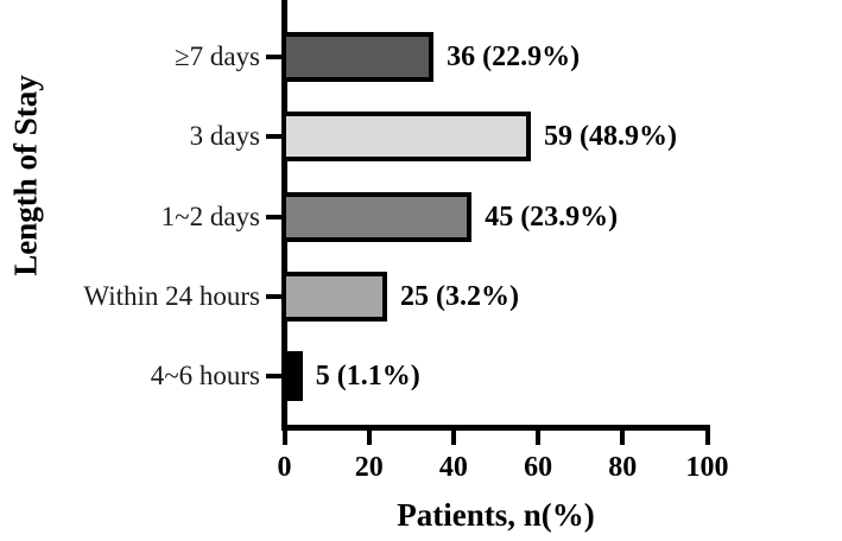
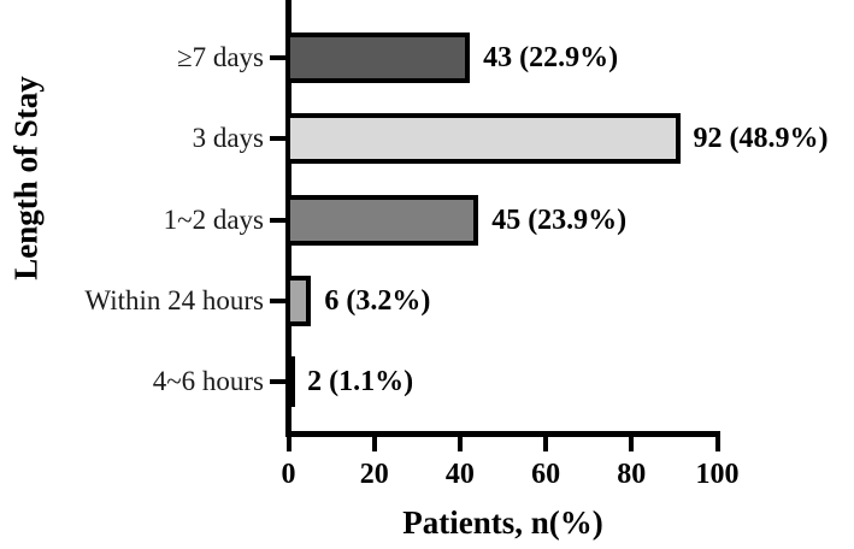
≥7 days: 36 -> 43
3 days: 59 -> 92
Within 24 hours: 25 -> 6
4~6 hours: 5 -> 2
